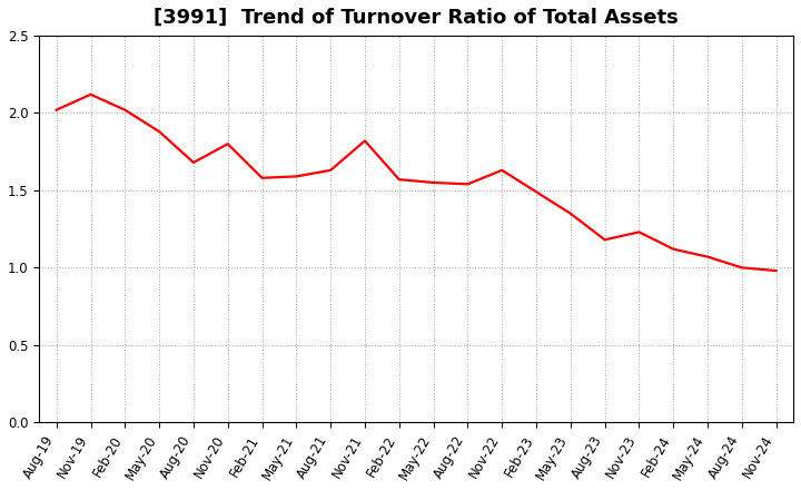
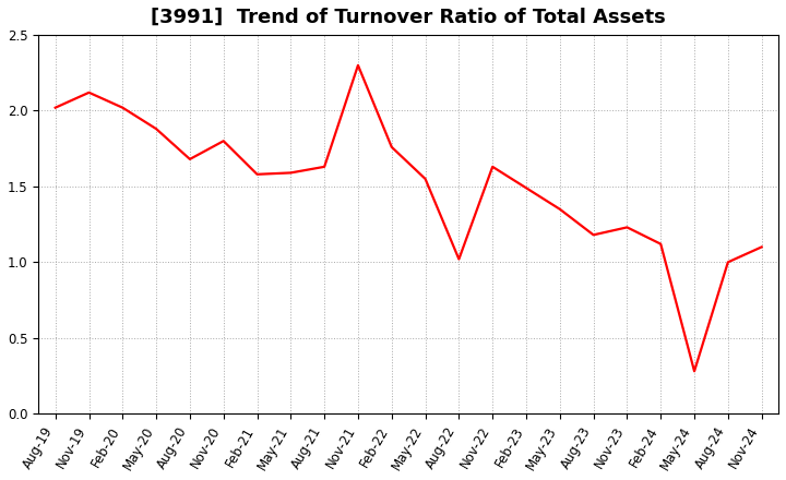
Nov-21: 1.82 -> 2.30
Feb-22: 1.57 -> 1.76
Aug-22: 1.54 -> 1.02
May-24: 1.07 -> 0.28
Nov-24: 0.98 -> 1.10
